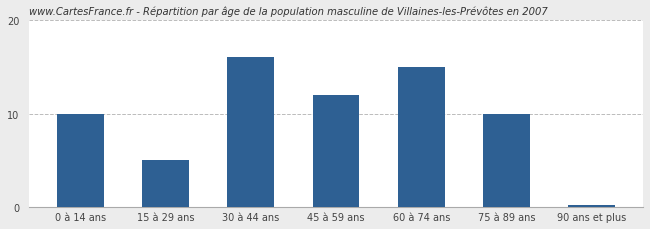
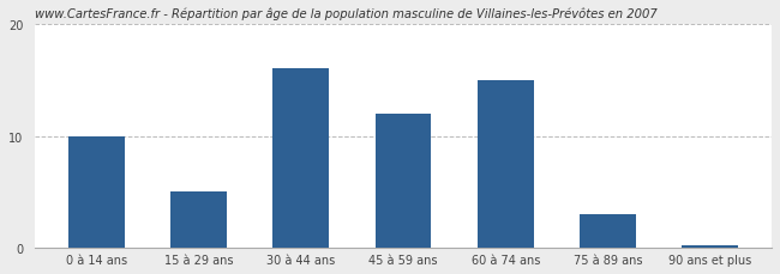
75 à 89 ans: 10.0 -> 3.0
